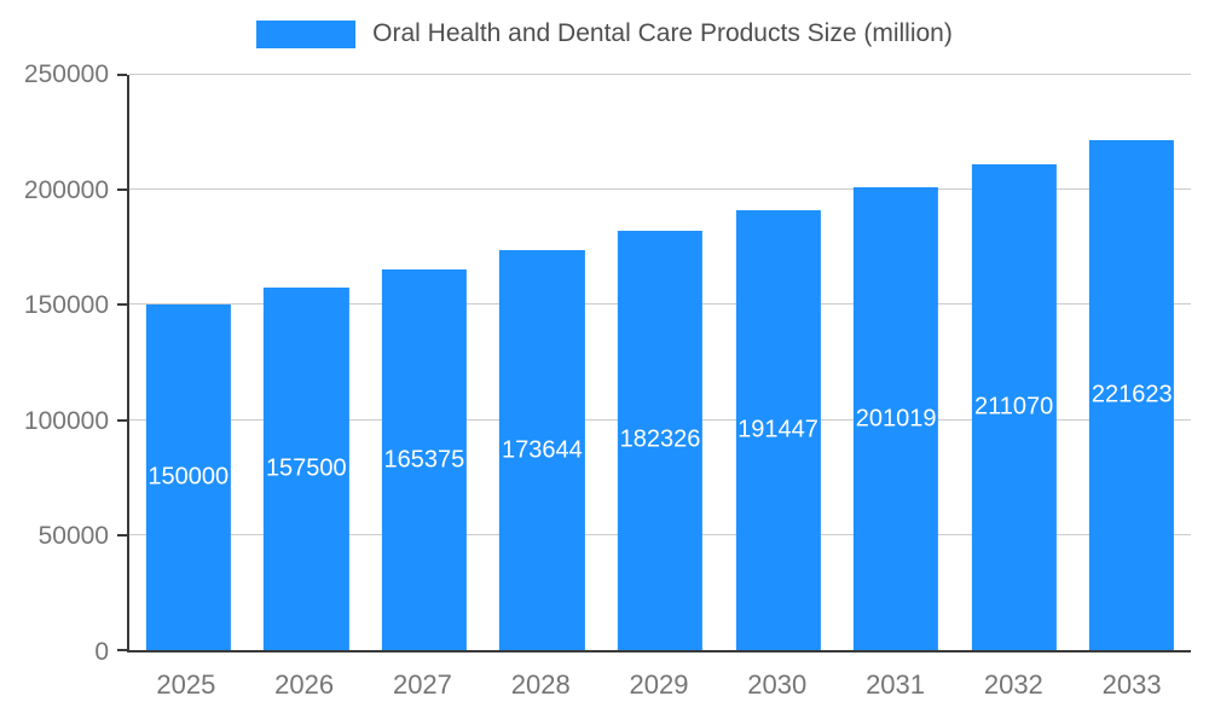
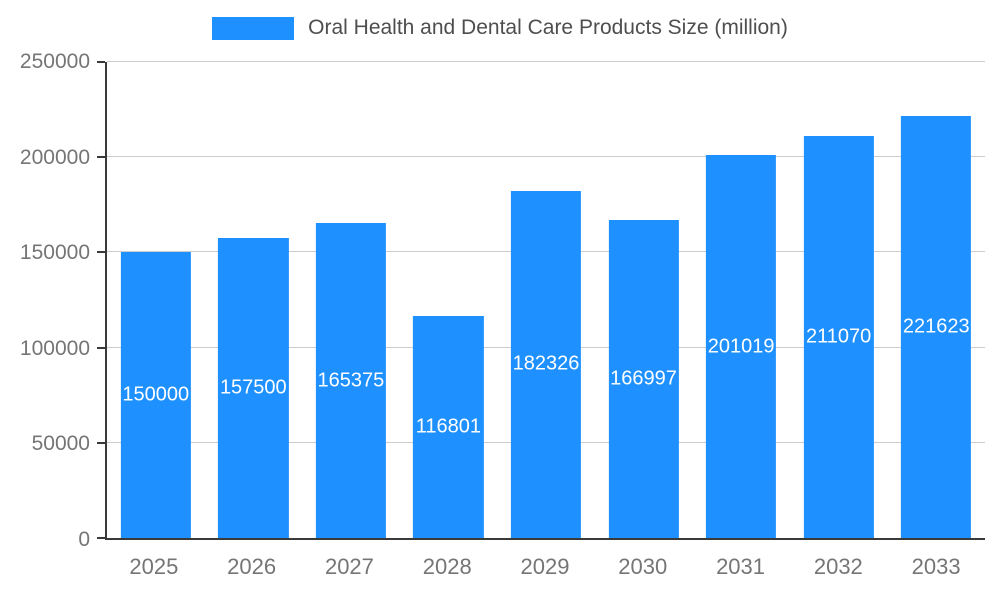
2028: 173644 -> 116801
2030: 191447 -> 166997
